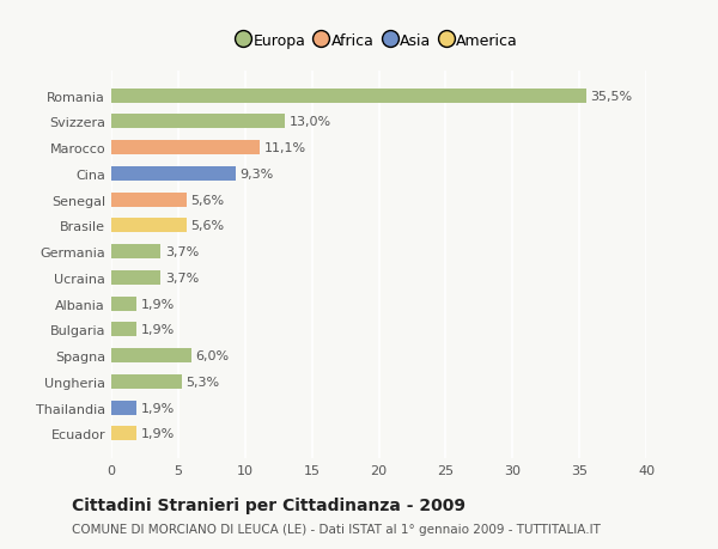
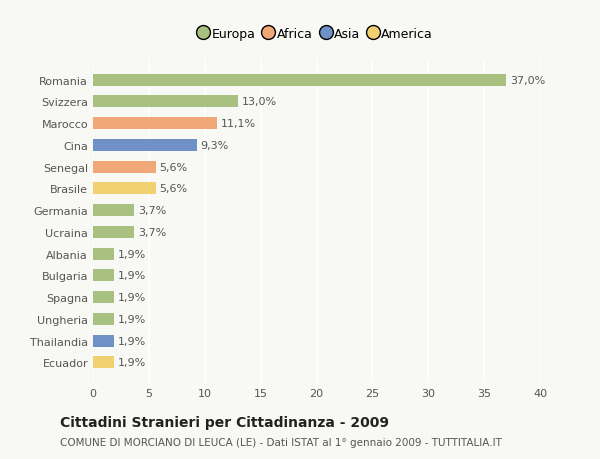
Romania: 35,5% -> 37,0%
Spagna: 6,0% -> 1,9%
Ungheria: 5,3% -> 1,9%
